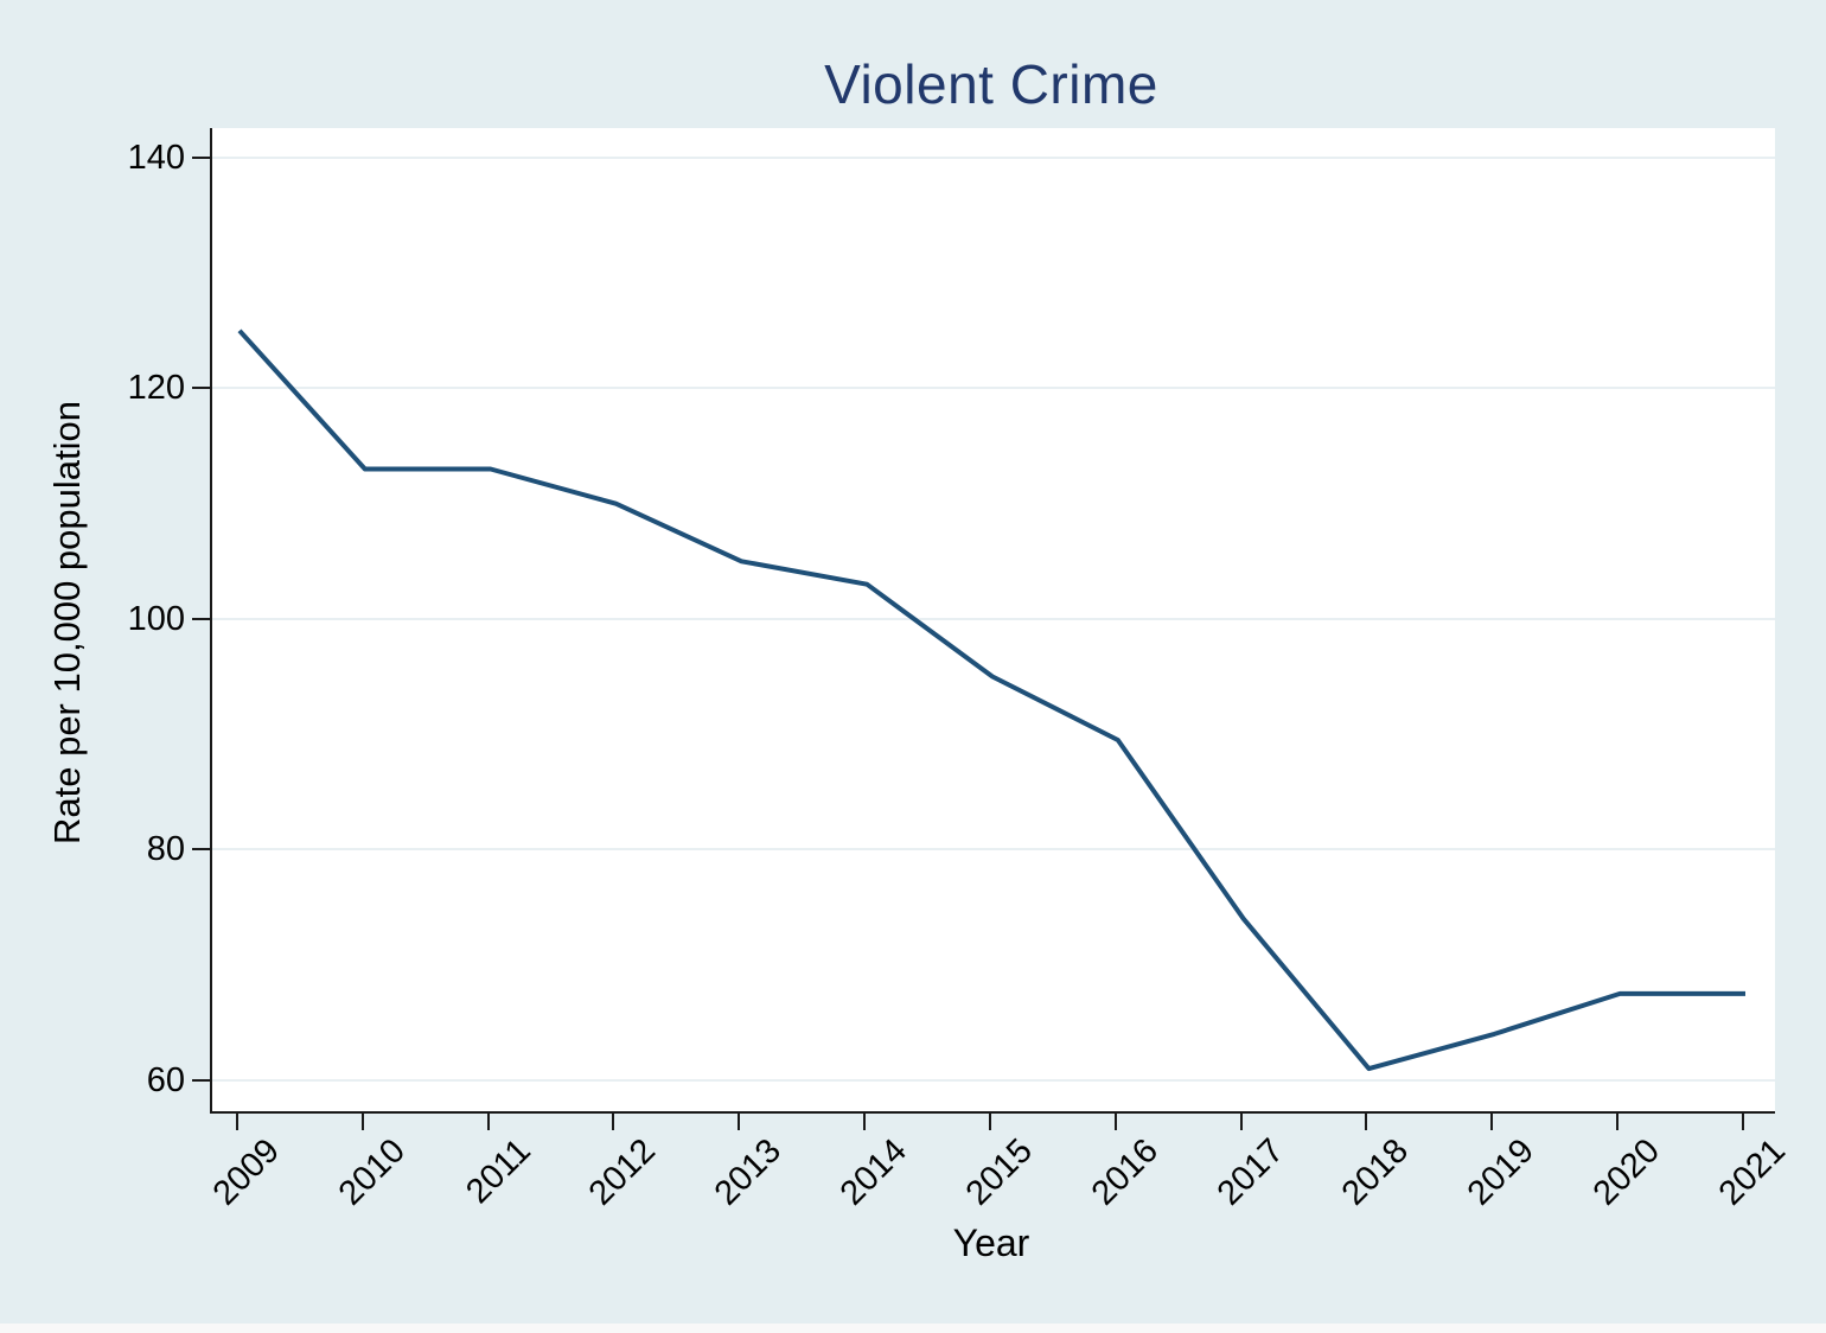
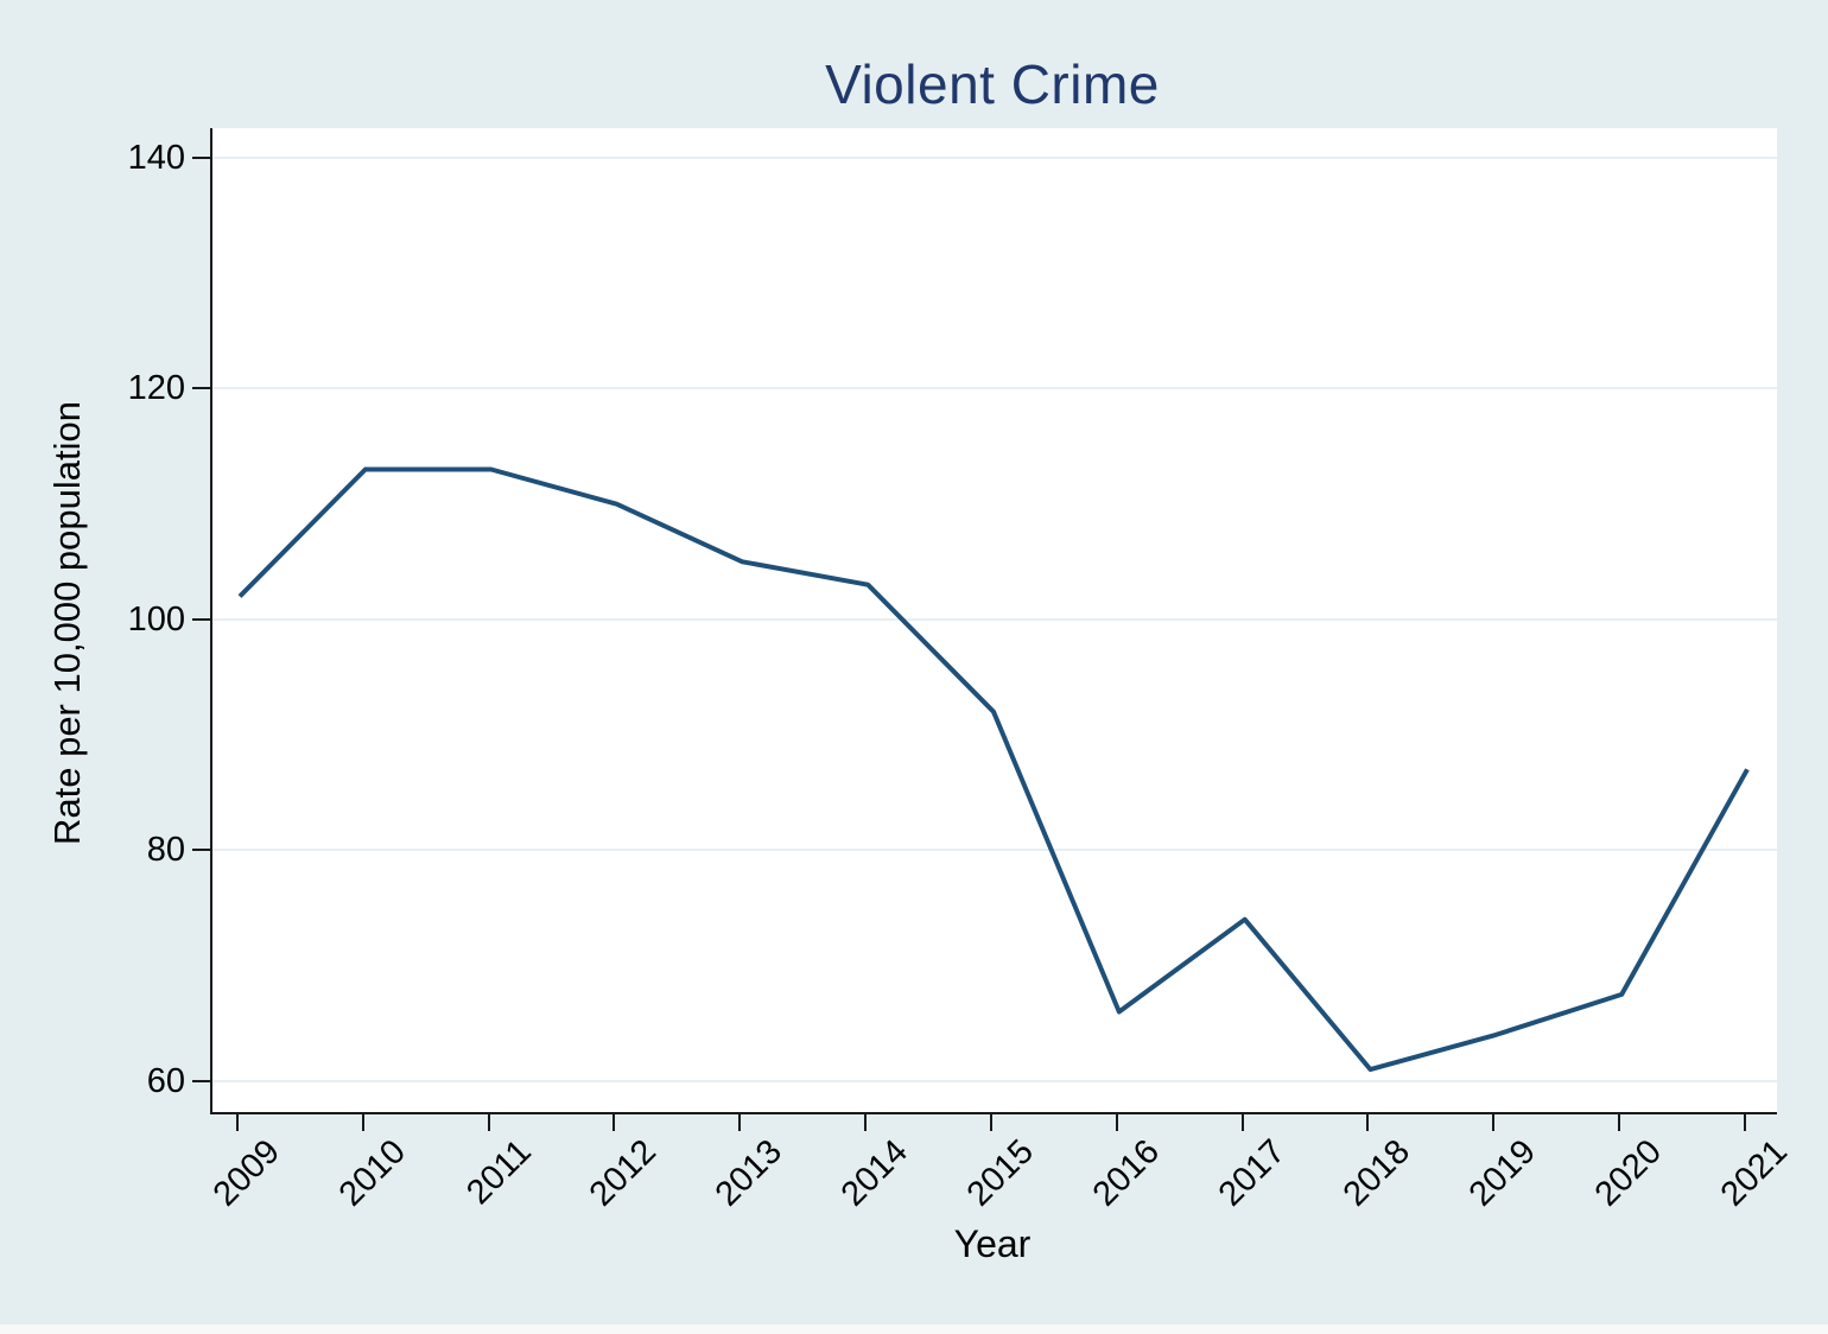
2009: 125 -> 102
2015: 95 -> 92
2016: 90 -> 66
2021: 68 -> 87
